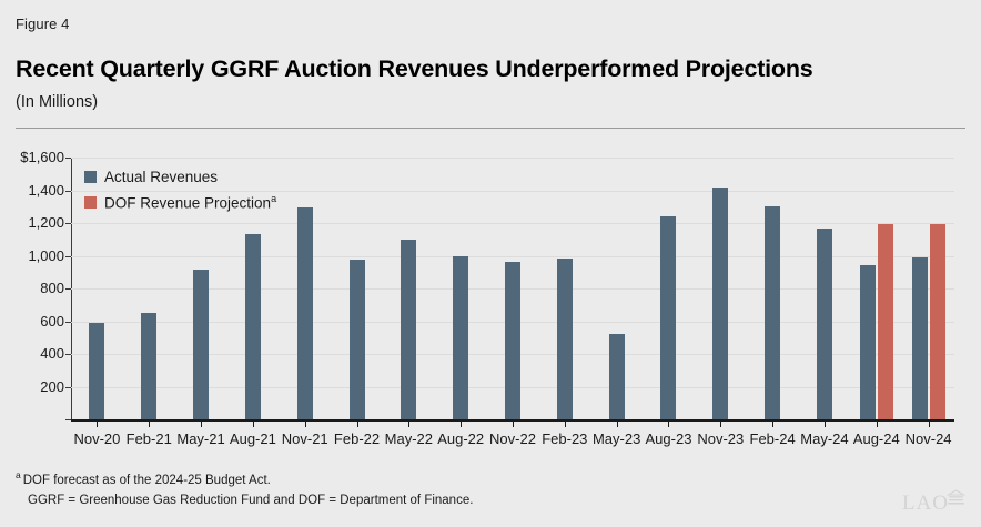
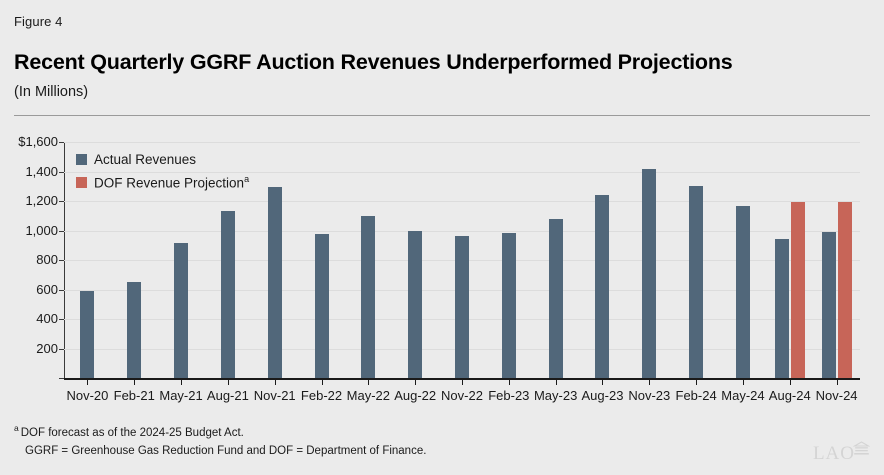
Actual Revenues/May-23: $520 -> $1080
